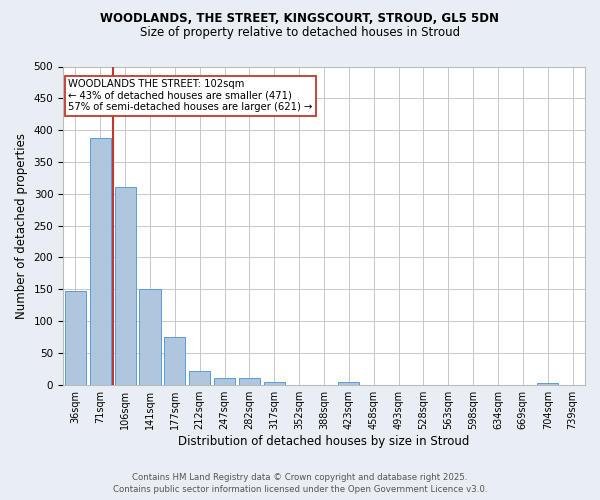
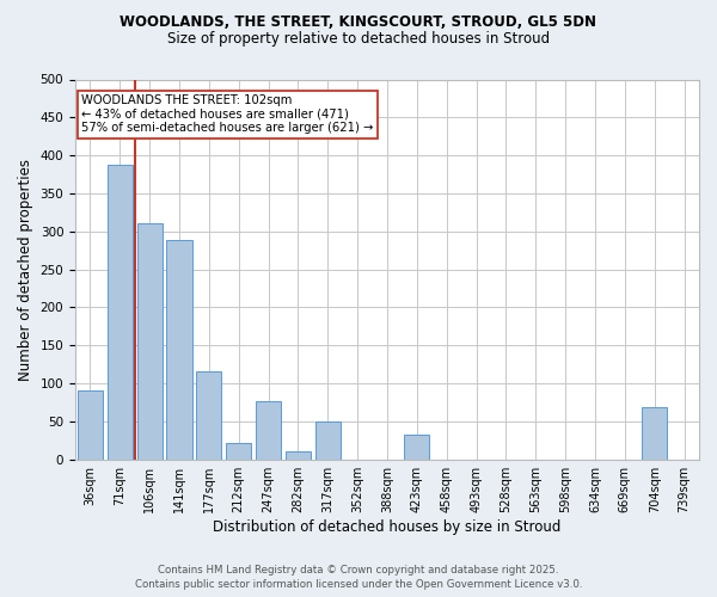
36sqm: 147 -> 90
141sqm: 150 -> 288
177sqm: 75 -> 116
247sqm: 10 -> 76
317sqm: 4 -> 50
423sqm: 4 -> 32
704sqm: 3 -> 68
